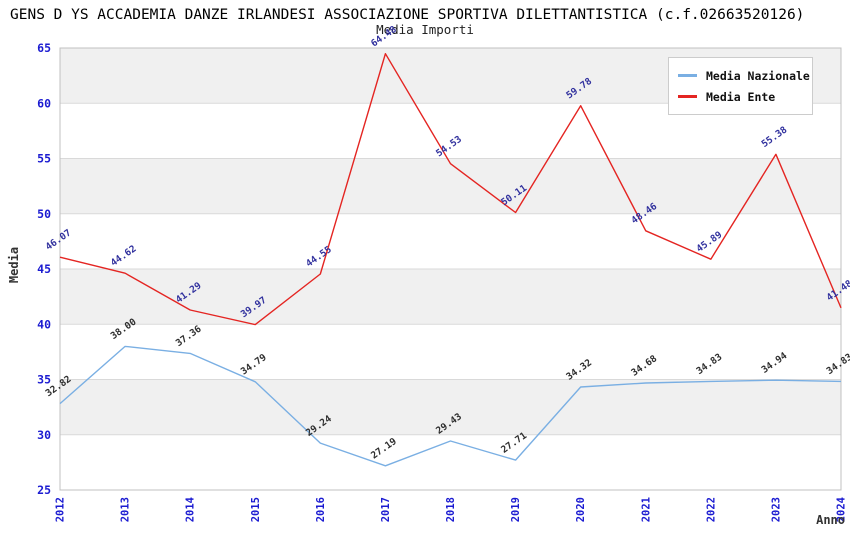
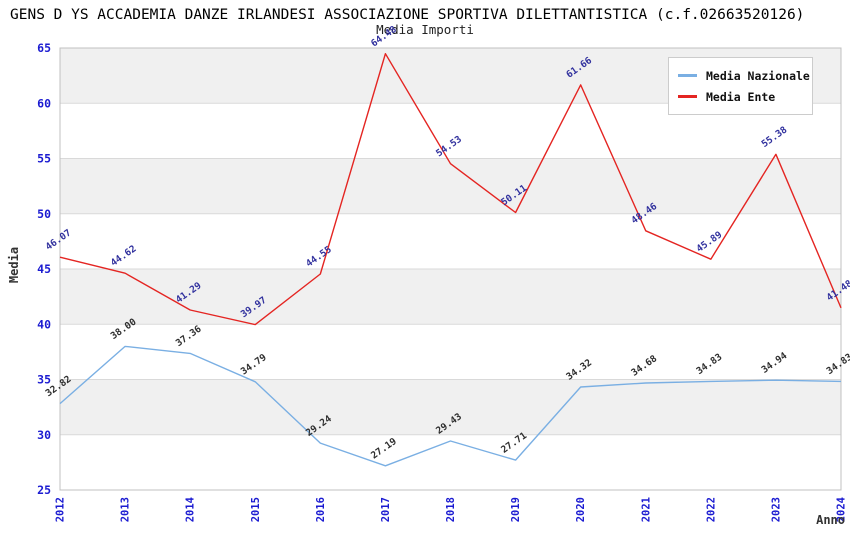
Media Ente/2020: 59.78 -> 61.66
